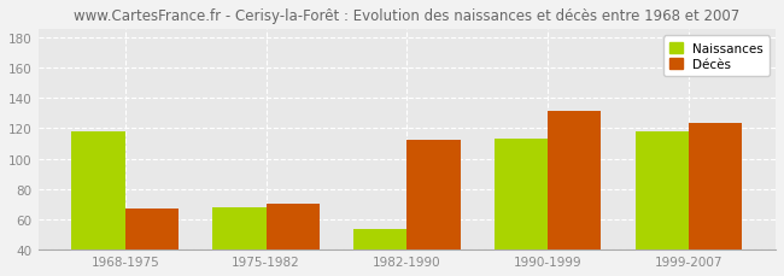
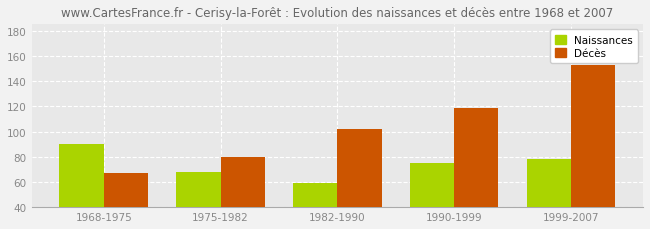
Naissances/1968-1975: 118 -> 90
Décès/1975-1982: 70 -> 80
Naissances/1982-1990: 54 -> 59
Décès/1982-1990: 112 -> 102
Naissances/1990-1999: 113 -> 75
Décès/1990-1999: 131 -> 119
Naissances/1999-2007: 118 -> 78
Décès/1999-2007: 123 -> 153
